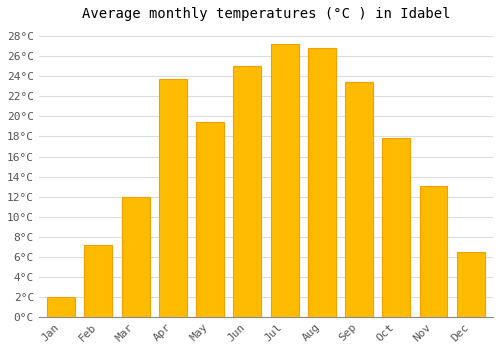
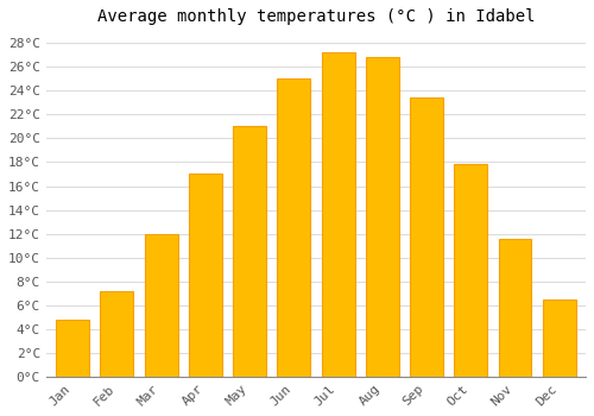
Jan: 2.0°C -> 4.8°C
Apr: 23.7°C -> 17.0°C
May: 19.4°C -> 21.0°C
Nov: 13.1°C -> 11.6°C
